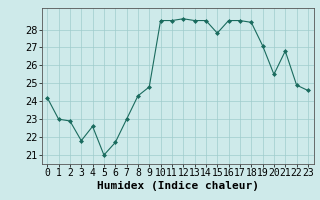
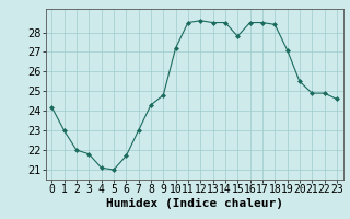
2: 22.9 -> 22.0
4: 22.6 -> 21.1
10: 28.5 -> 27.2
21: 26.8 -> 24.9
